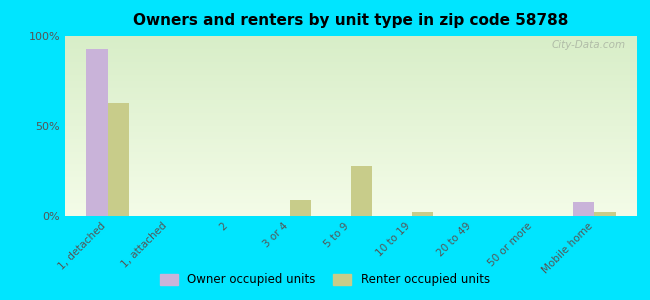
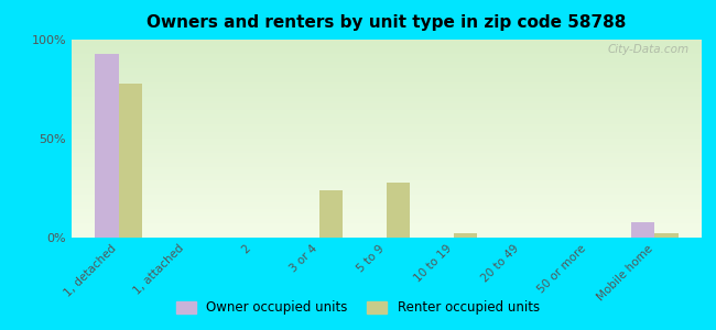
Renter occupied units/1, detached: 63% -> 78%
Renter occupied units/3 or 4: 9% -> 24%
